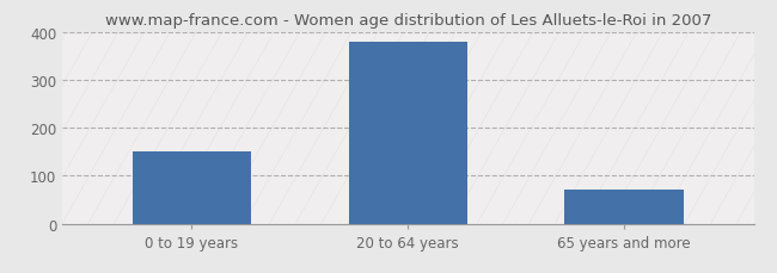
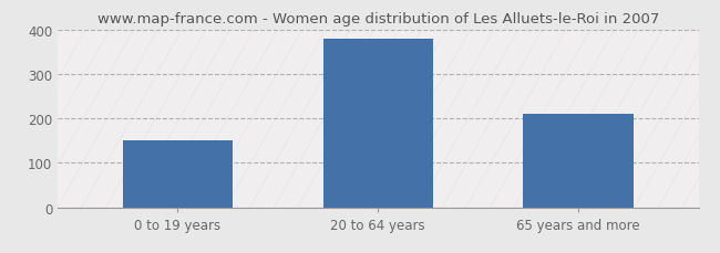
65 years and more: 70 -> 210
